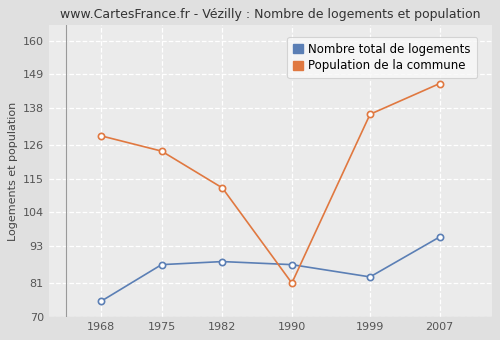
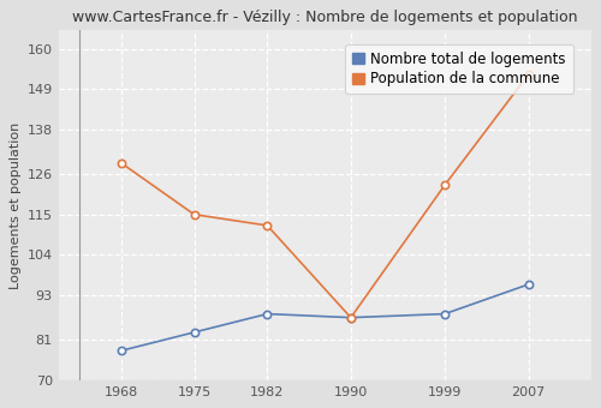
Nombre total de logements/1968: 75 -> 78
Nombre total de logements/1975: 87 -> 83
Population de la commune/1975: 124 -> 115
Population de la commune/1990: 81 -> 87
Nombre total de logements/1999: 83 -> 88
Population de la commune/1999: 136 -> 123
Population de la commune/2007: 146 -> 153
